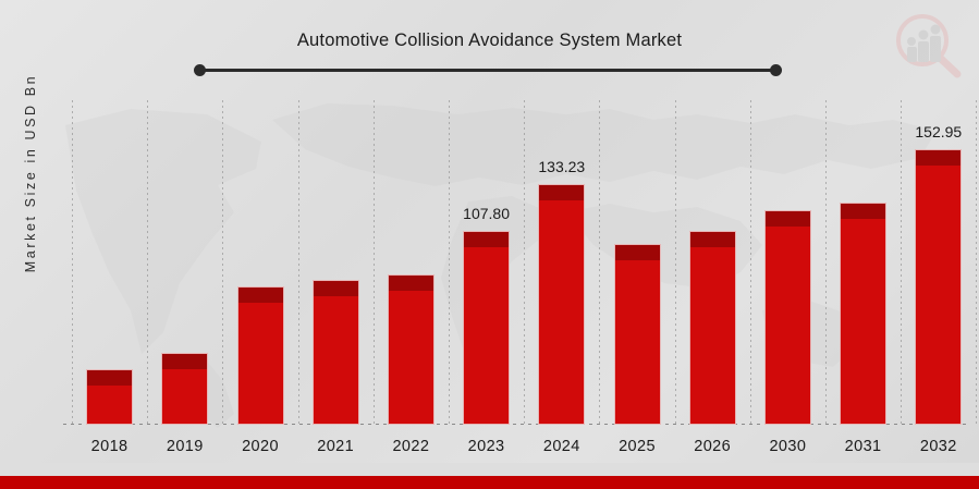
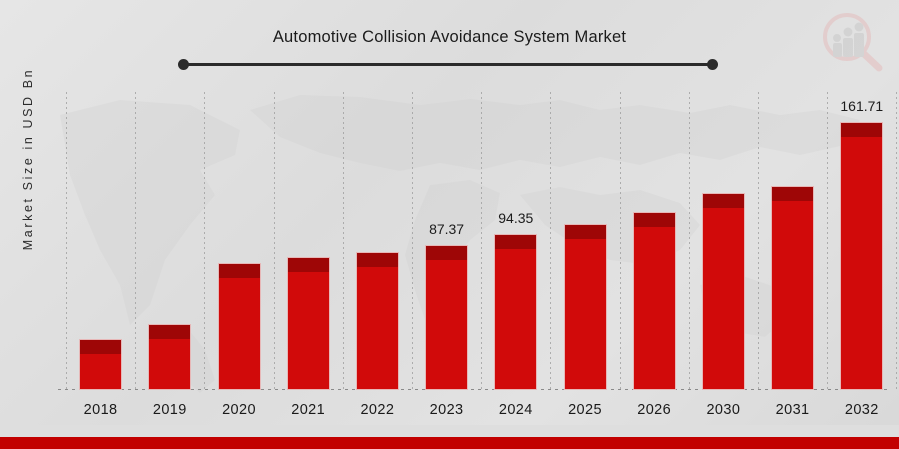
2023: 107.80 -> 87.37
2024: 133.23 -> 94.35
2032: 152.95 -> 161.71
